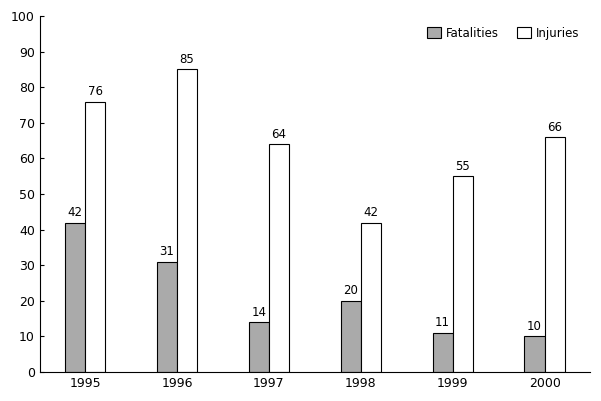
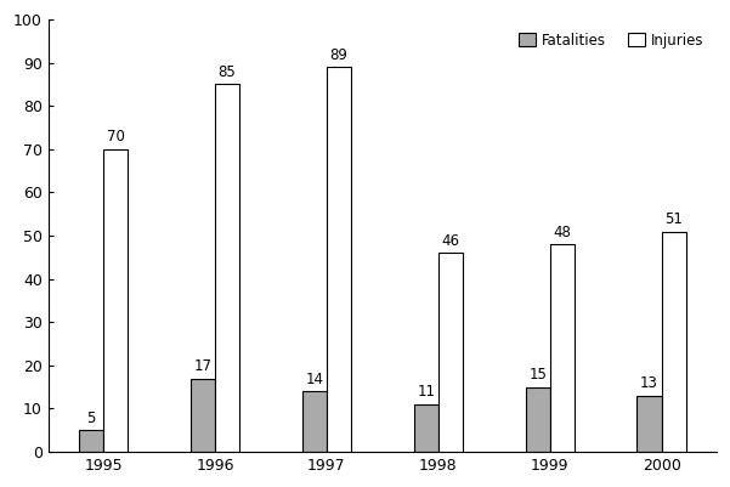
Fatalities/1995: 42 -> 5
Injuries/1995: 76 -> 70
Fatalities/1996: 31 -> 17
Injuries/1997: 64 -> 89
Fatalities/1998: 20 -> 11
Injuries/1998: 42 -> 46
Fatalities/1999: 11 -> 15
Injuries/1999: 55 -> 48
Fatalities/2000: 10 -> 13
Injuries/2000: 66 -> 51
